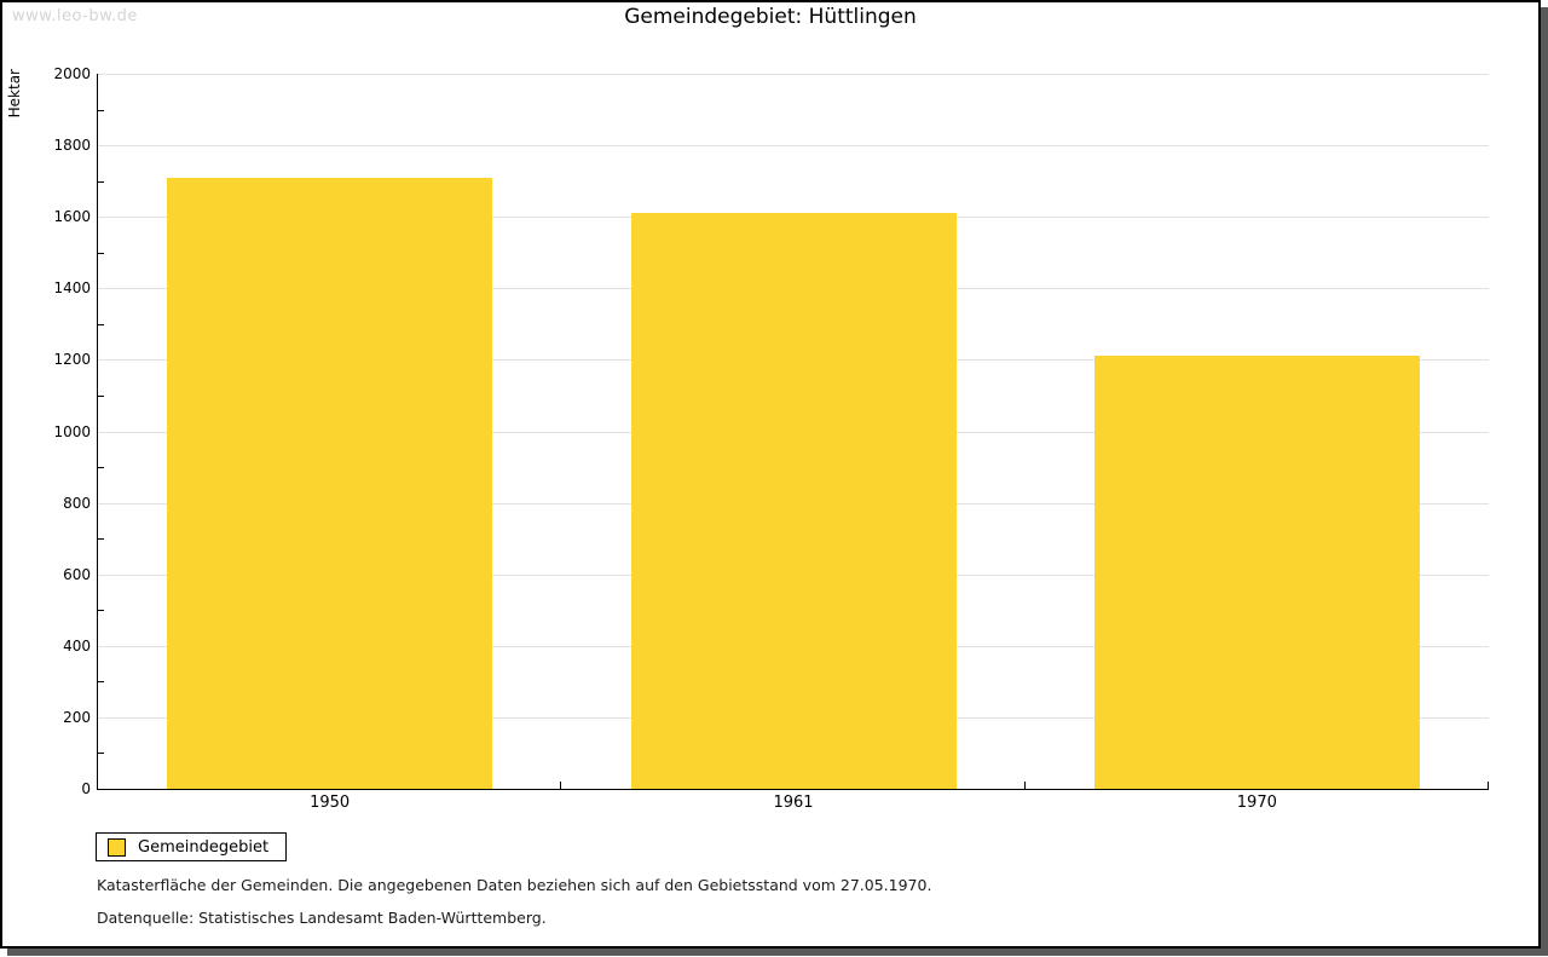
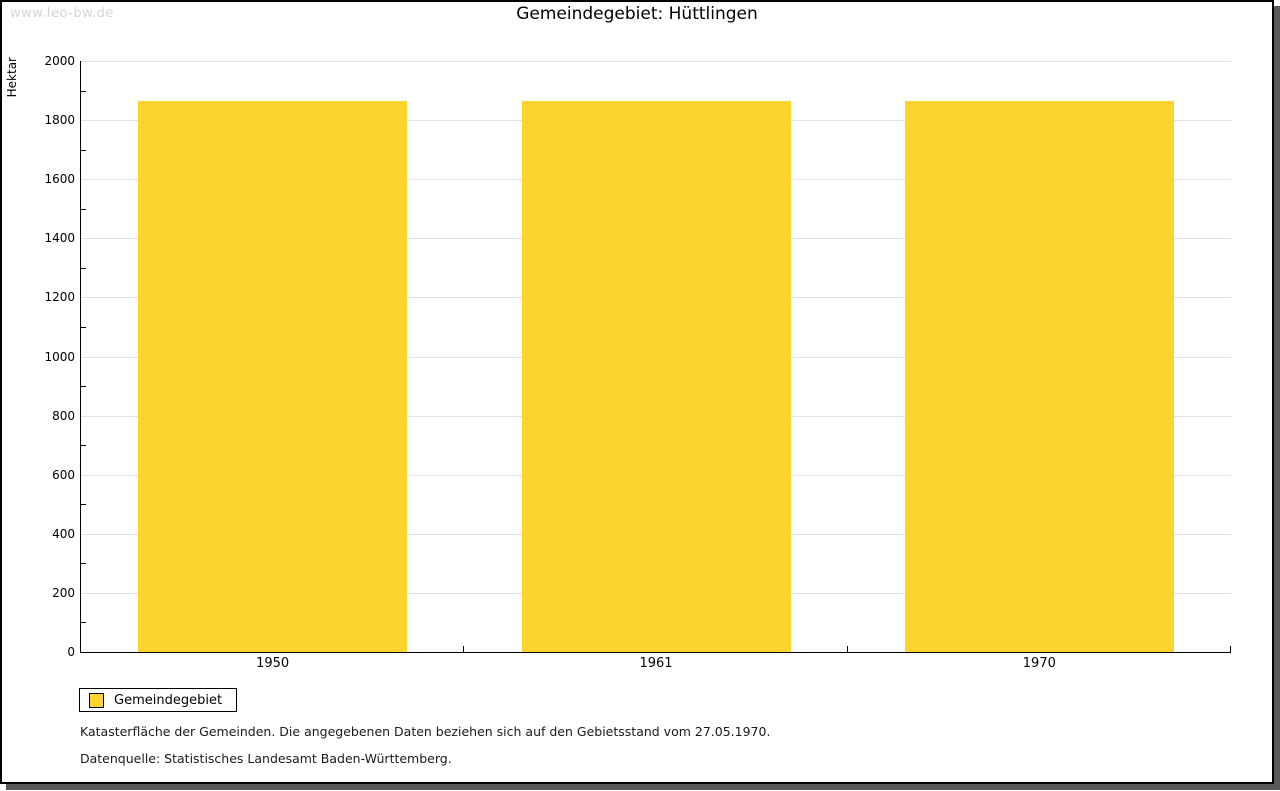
1950: 1710 -> 1870
1961: 1610 -> 1870
1970: 1210 -> 1870
